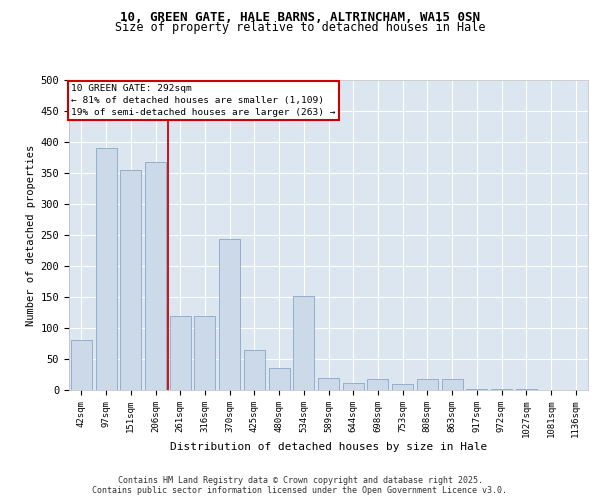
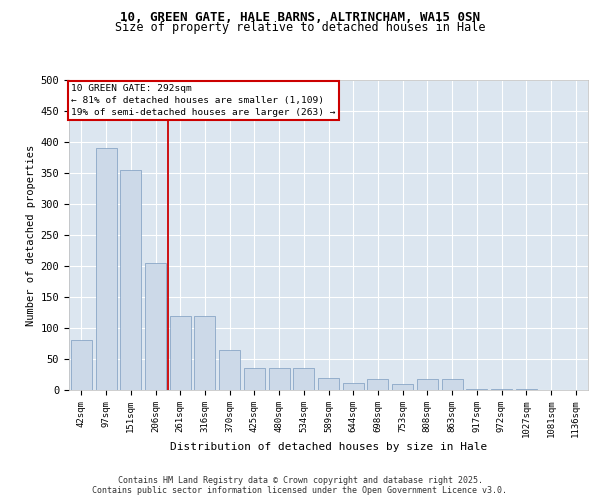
206sqm: 368 -> 205
370sqm: 244 -> 65
425sqm: 64 -> 35
534sqm: 152 -> 35
